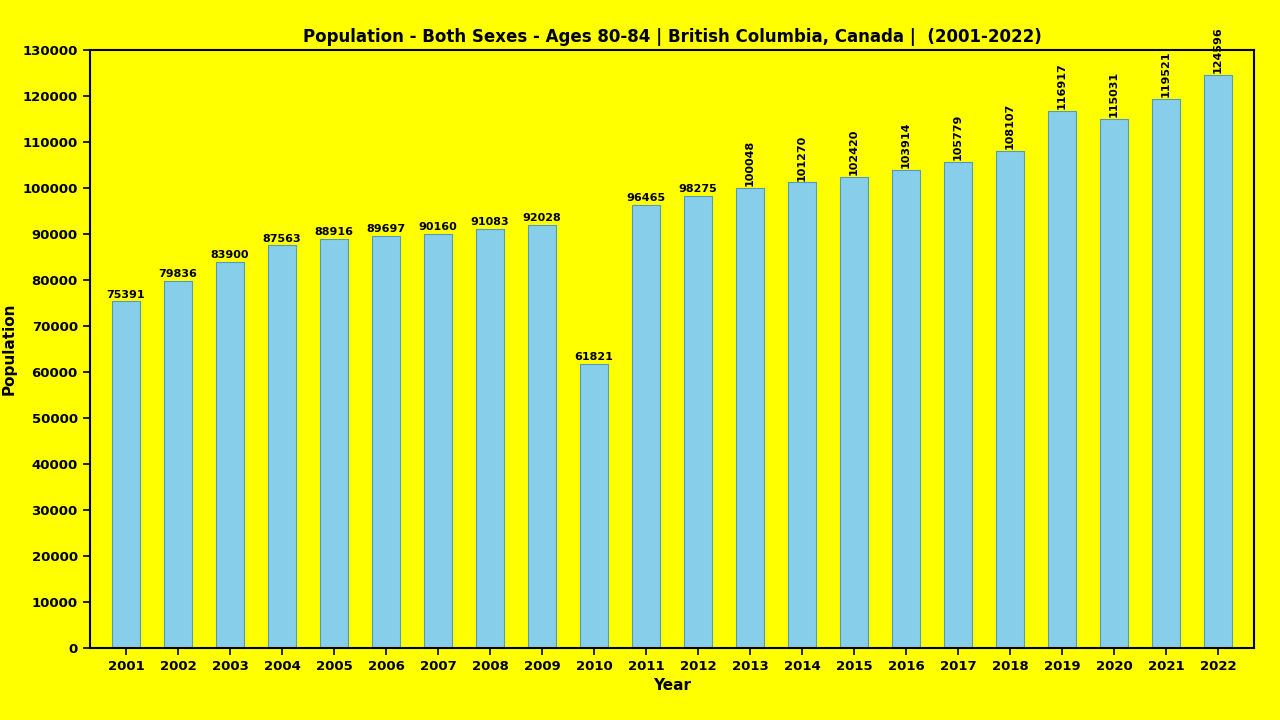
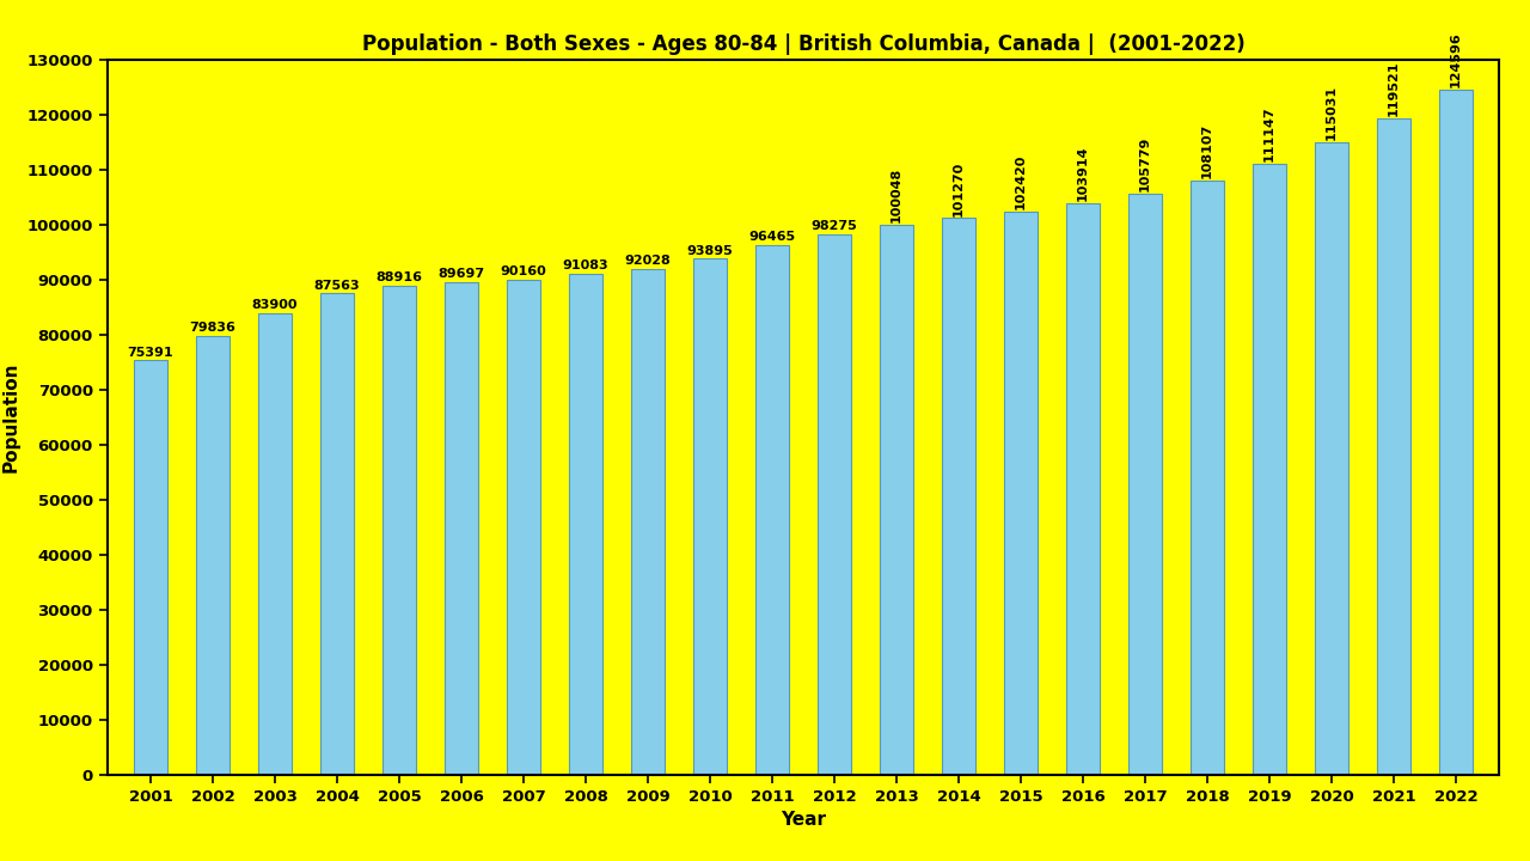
2010: 61821 -> 93895
2019: 116917 -> 111147
